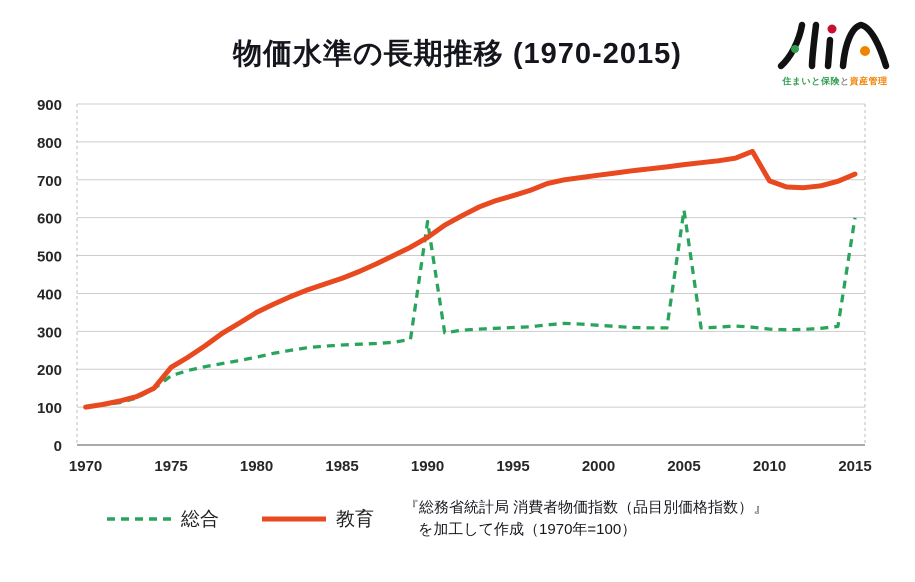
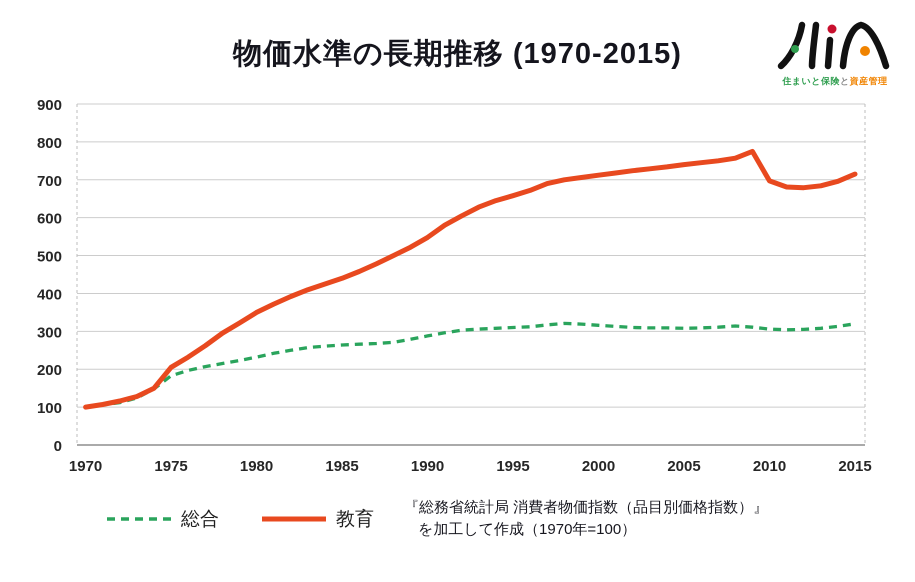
総合/1990: 590 -> 290
総合/2005: 620 -> 310
総合/2015: 600 -> 320
